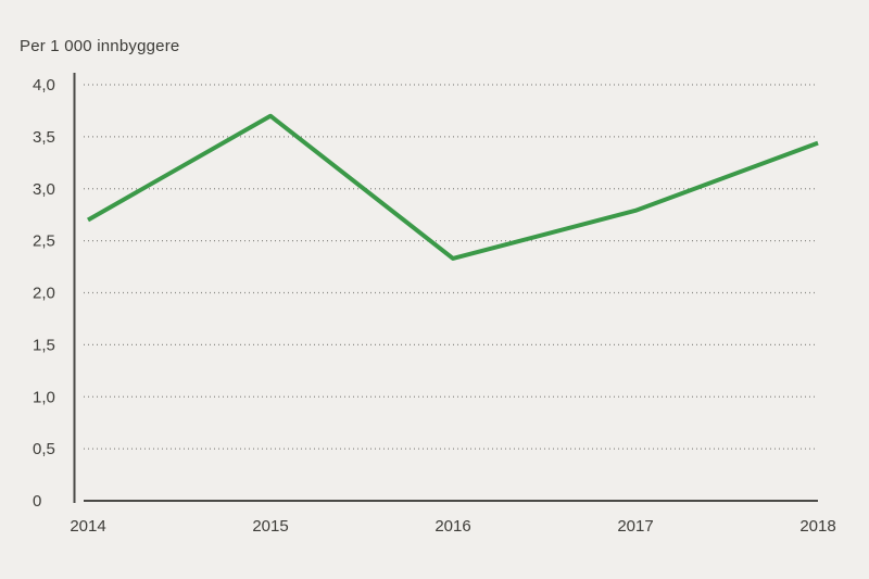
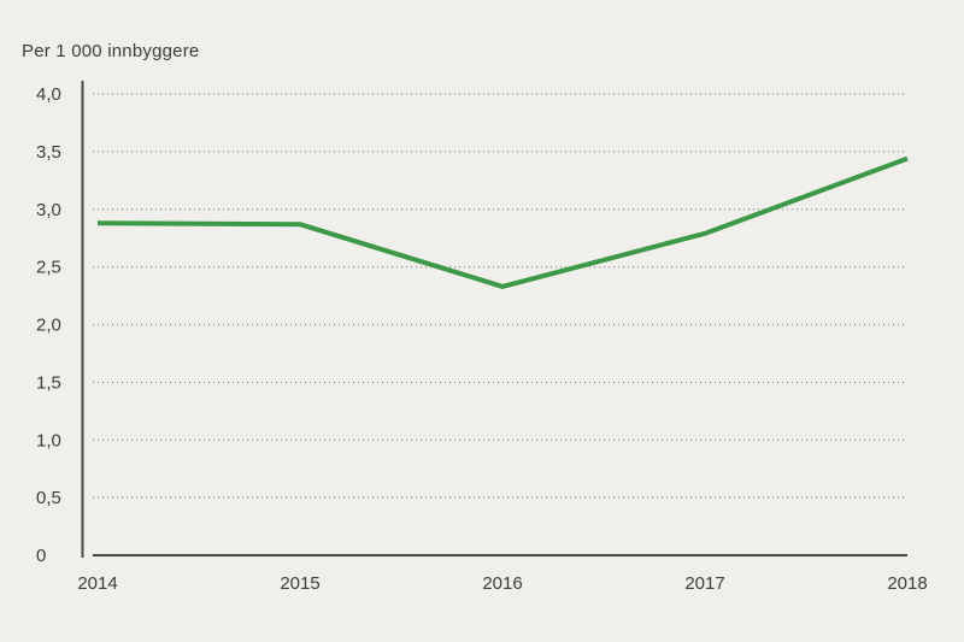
2014: 2,7 -> 2,9
2015: 3,7 -> 2,9
